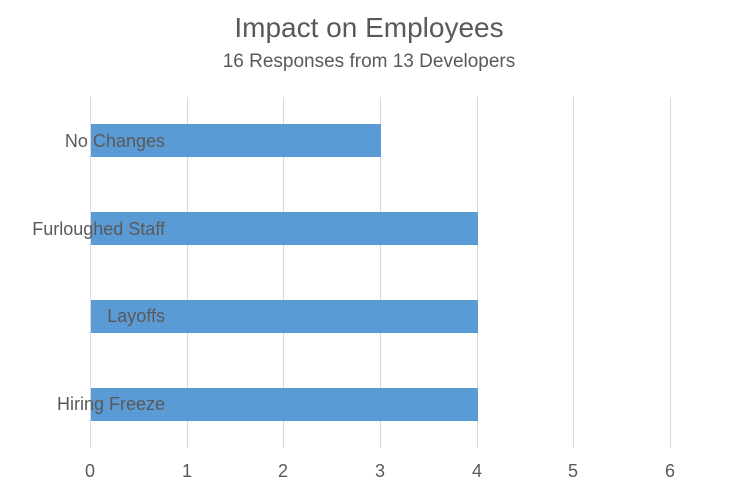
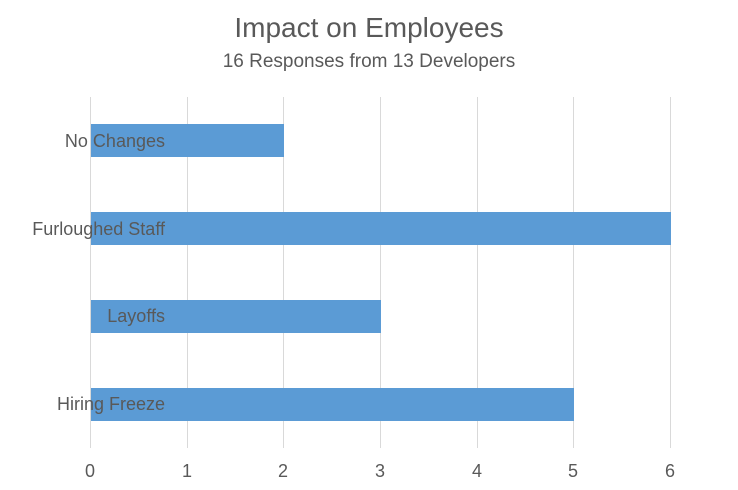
No Changes: 3 -> 2
Furloughed Staff: 4 -> 6
Layoffs: 4 -> 3
Hiring Freeze: 4 -> 5
